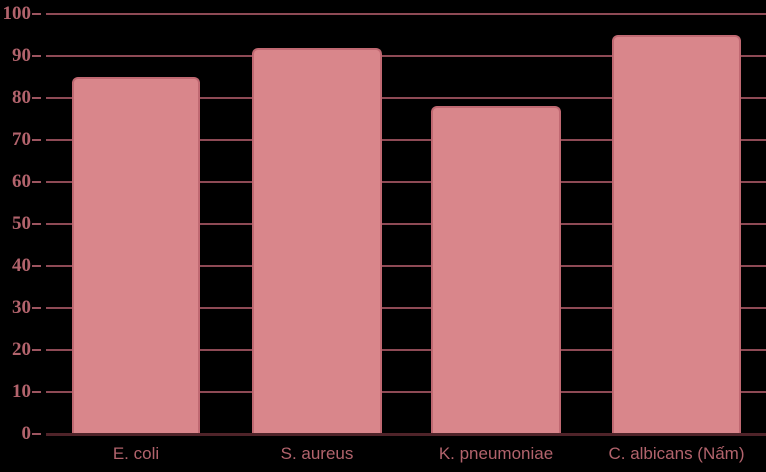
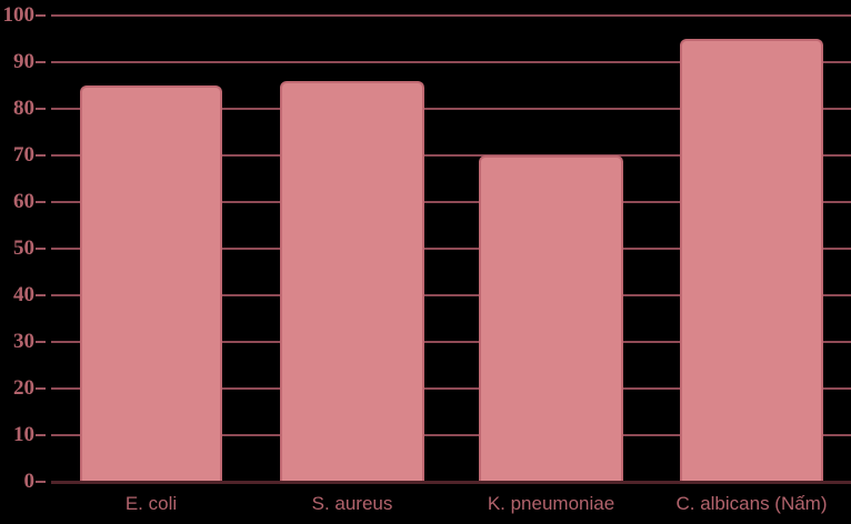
S. aureus: 92 -> 86
K. pneumoniae: 78 -> 70
